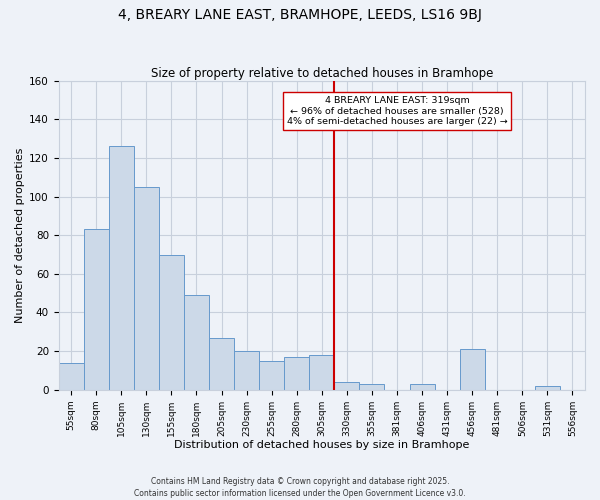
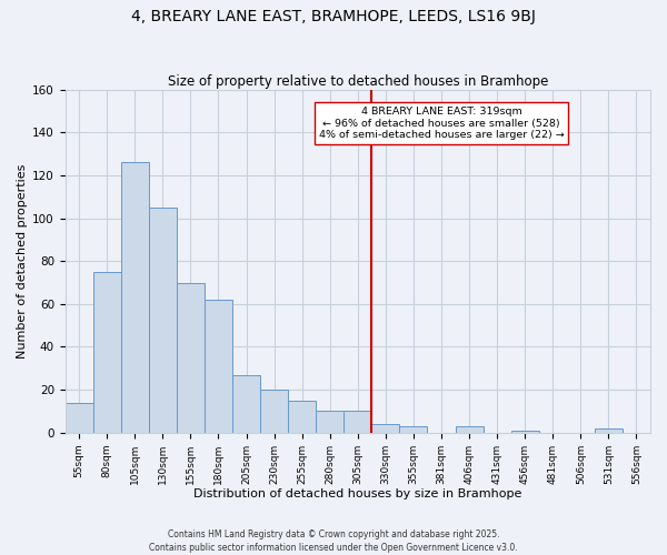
80sqm: 83 -> 75
180sqm: 49 -> 62
280sqm: 17 -> 10
305sqm: 18 -> 10
456sqm: 21 -> 1
